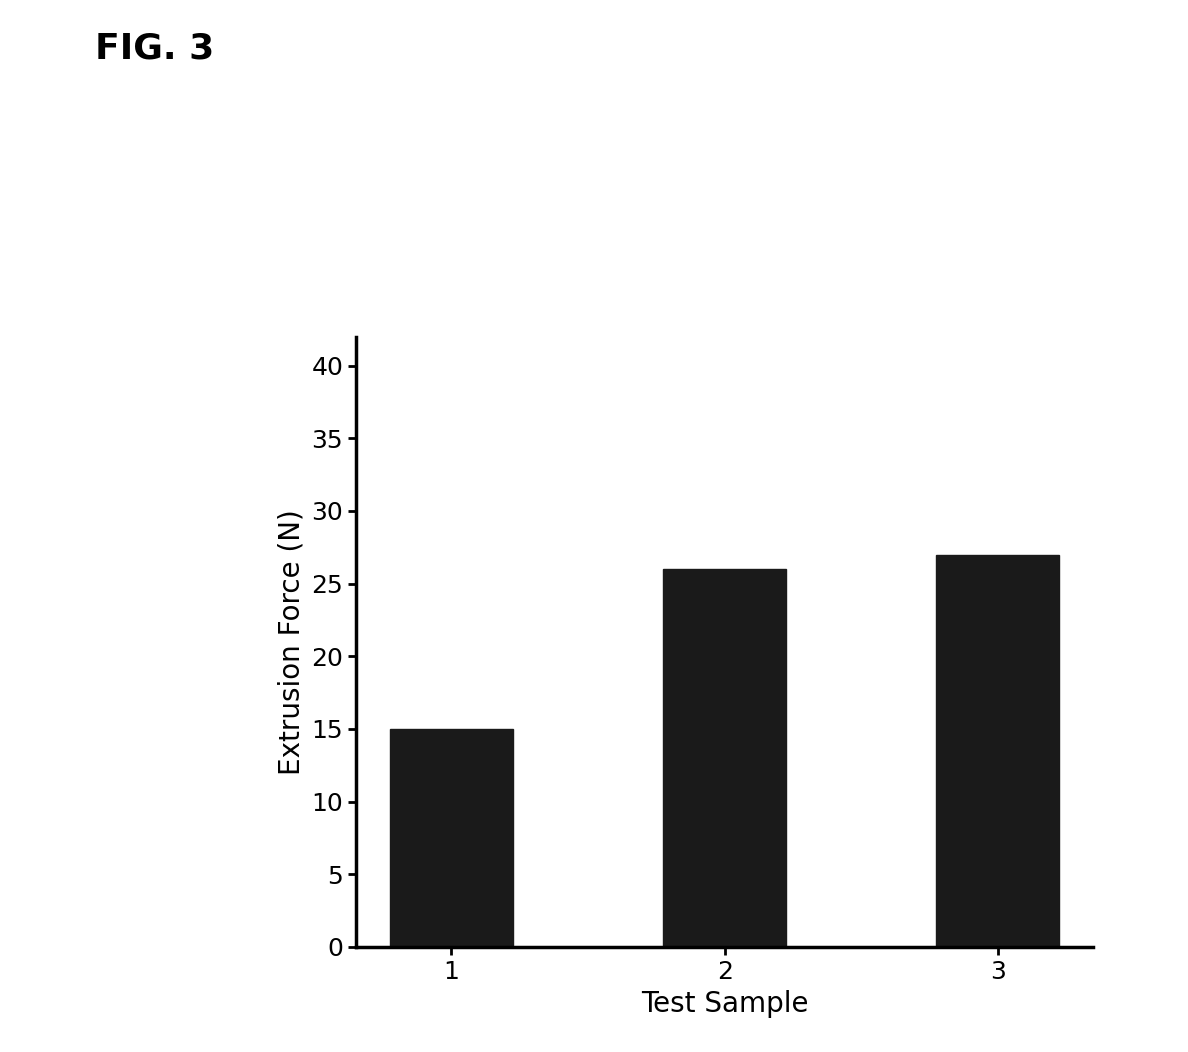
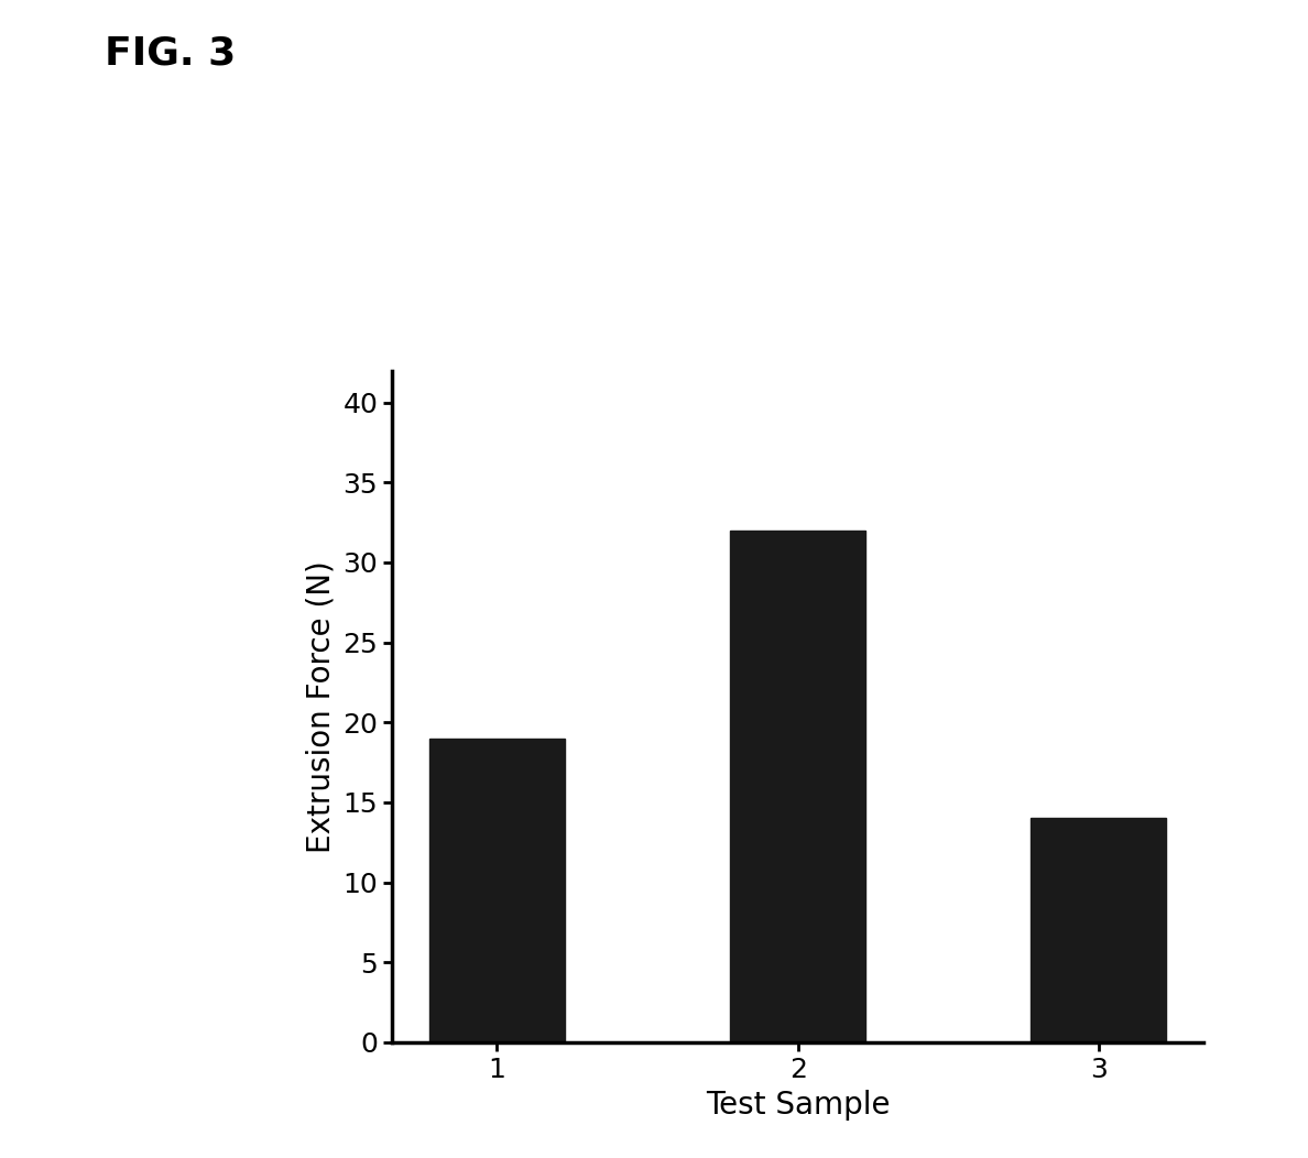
1: 15 -> 19
2: 26 -> 32
3: 27 -> 14
